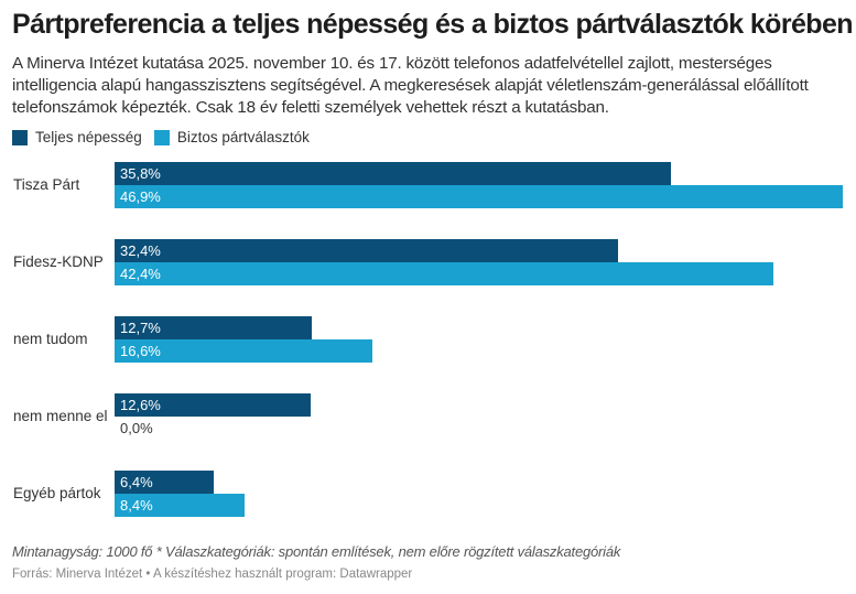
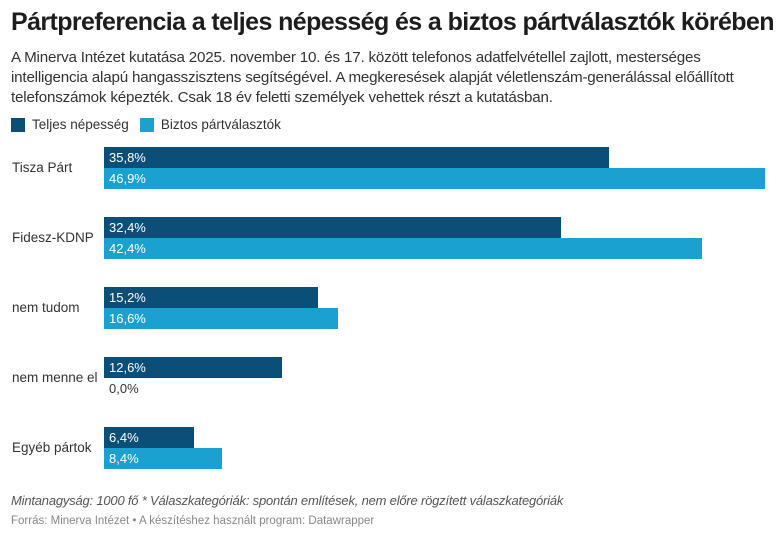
Teljes népesség/nem tudom: 12,7% -> 15,2%
